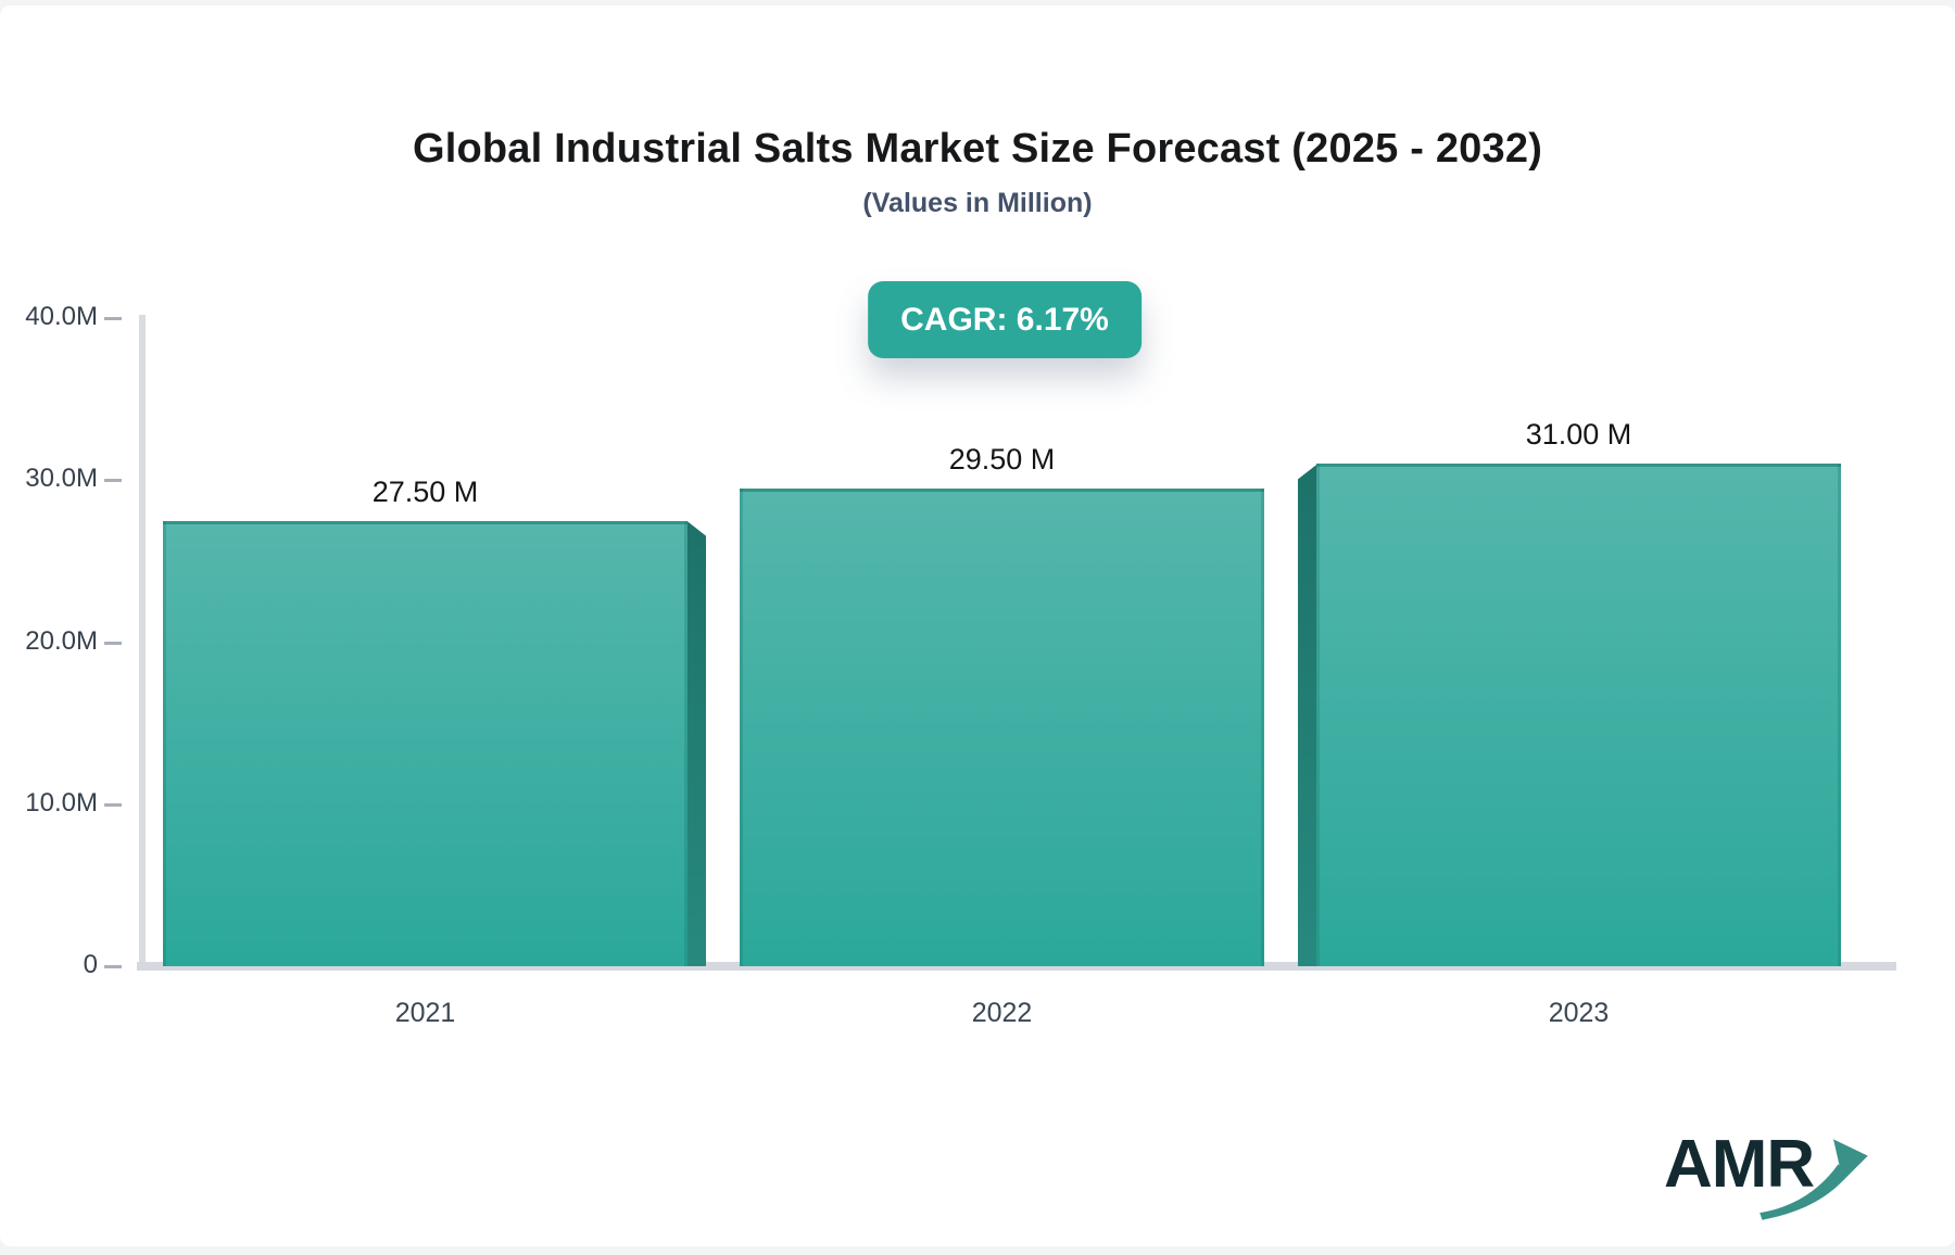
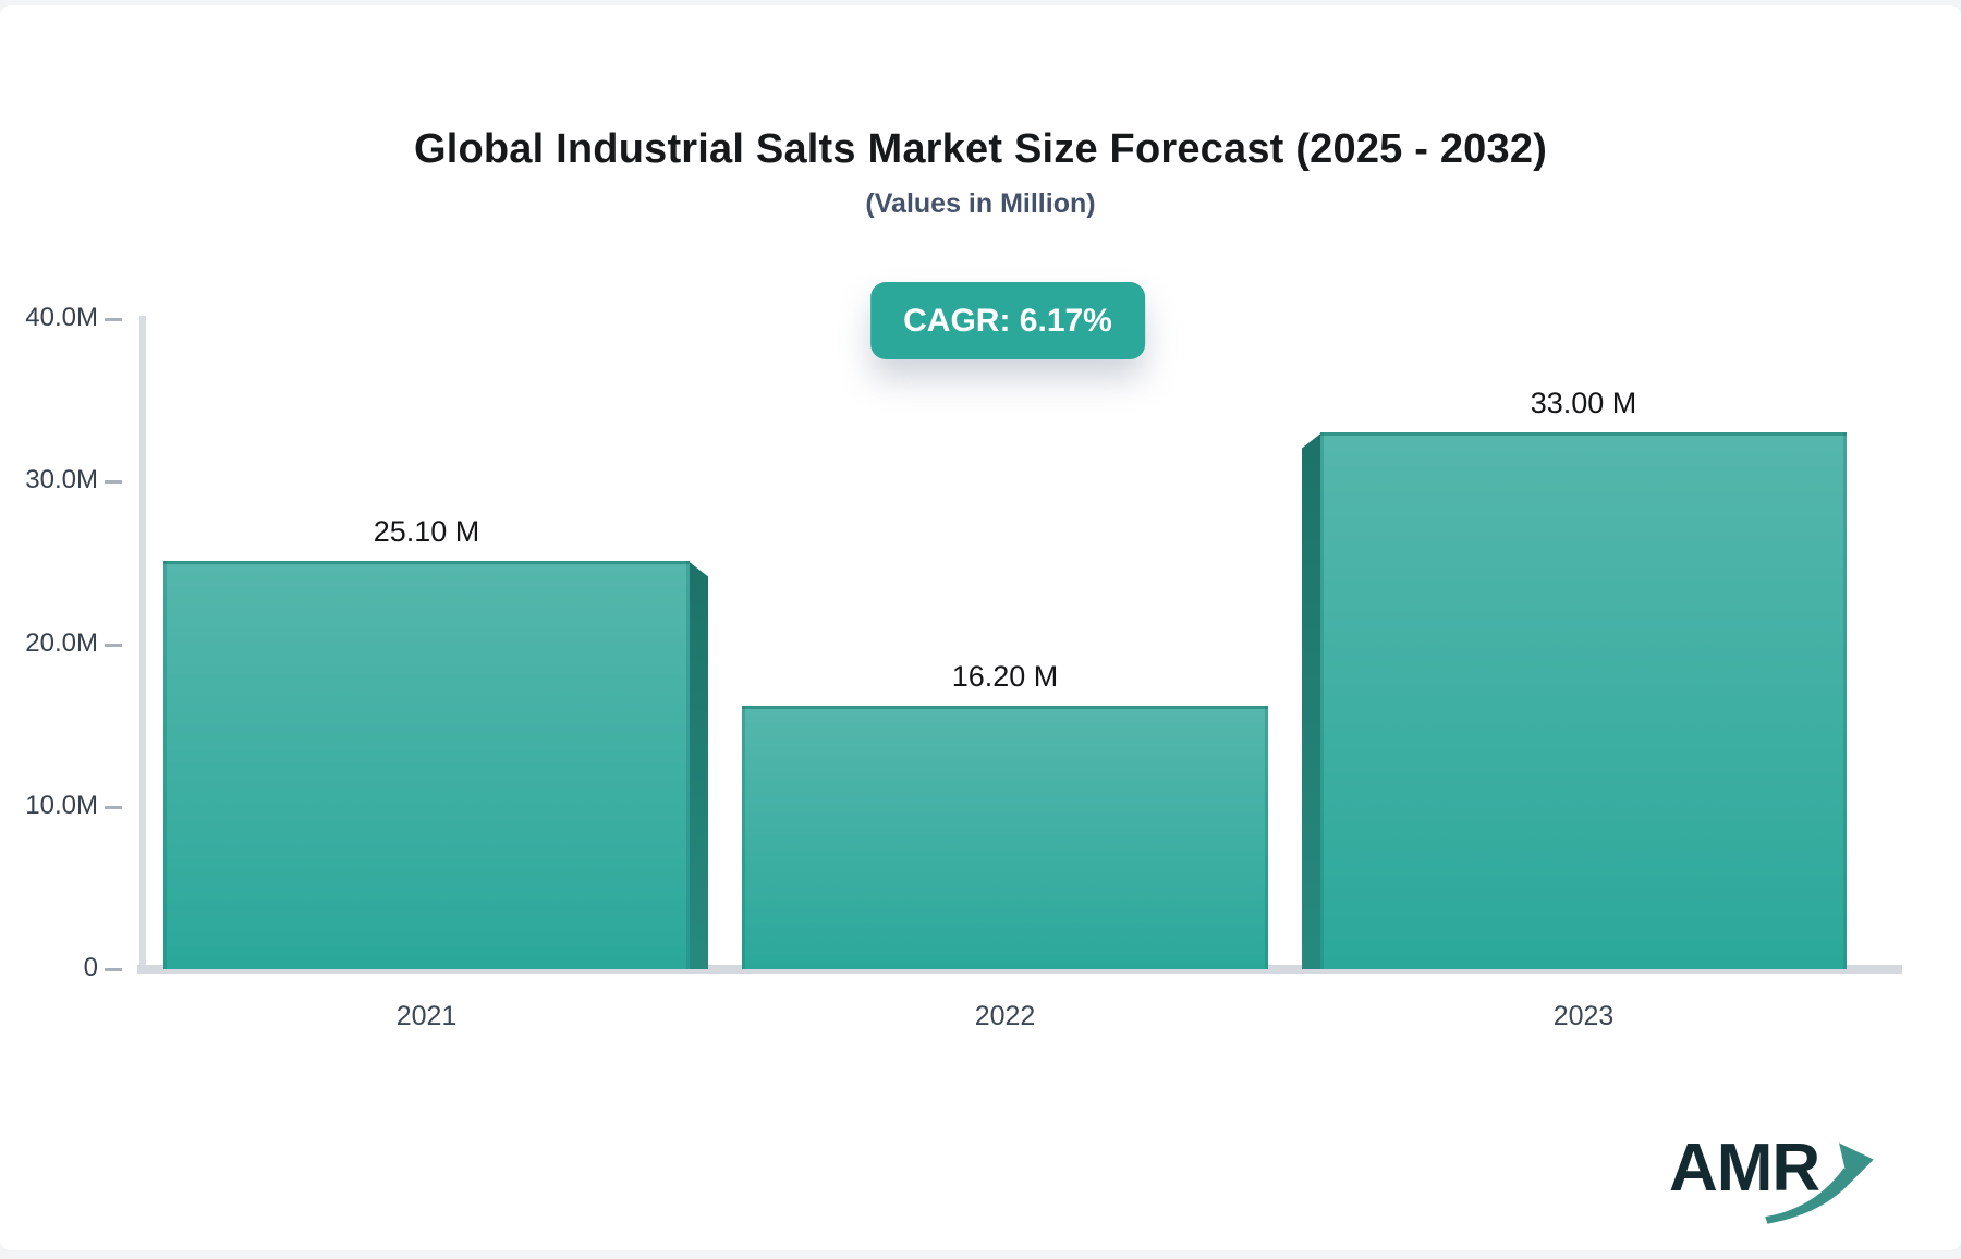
2021: 27.50 -> 25.10
2022: 29.50 -> 16.20
2023: 31.00 -> 33.00
